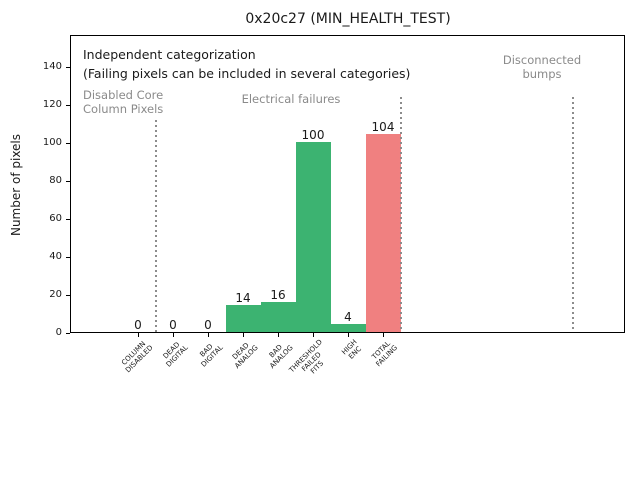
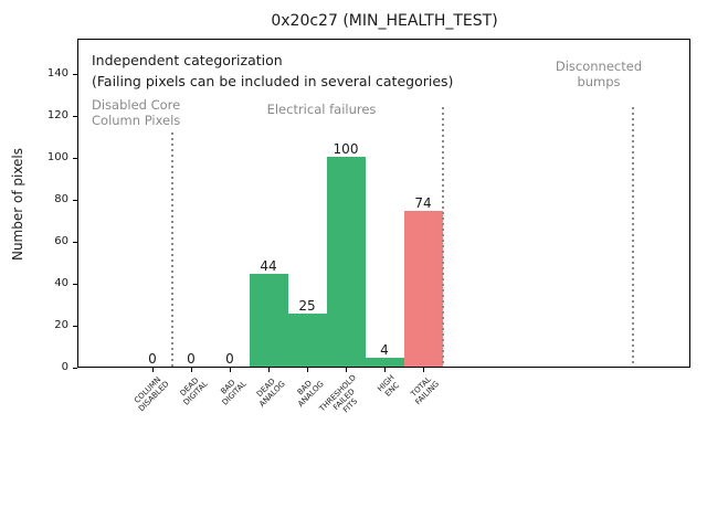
DEAD ANALOG: 14 -> 44
BAD ANALOG: 16 -> 25
TOTAL FAILING: 104 -> 74
